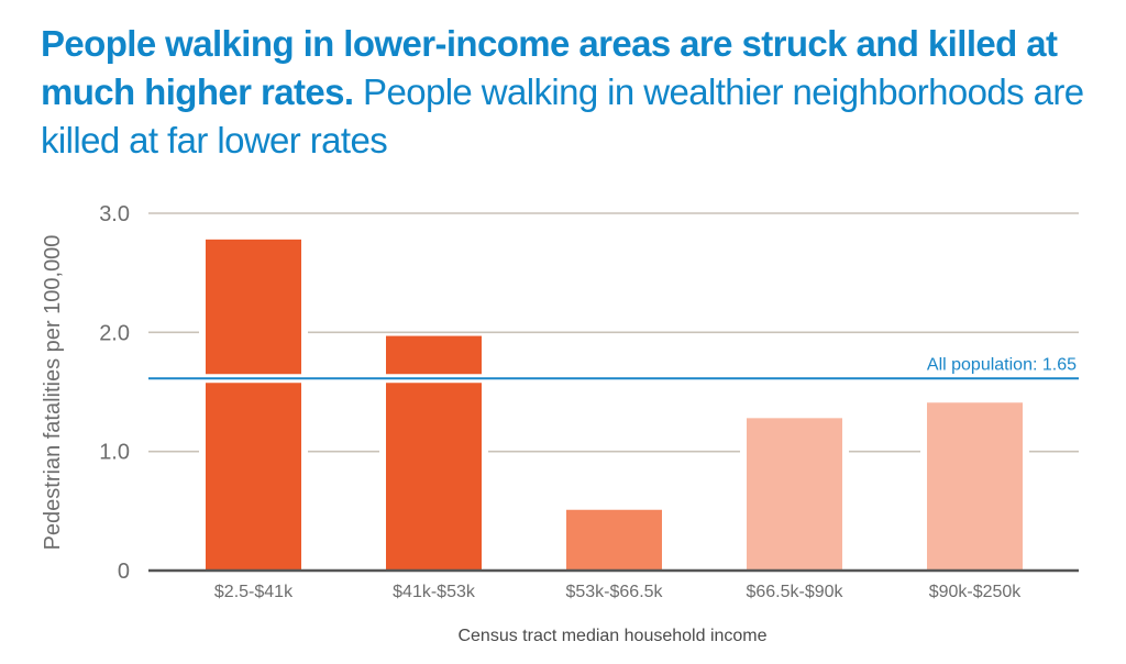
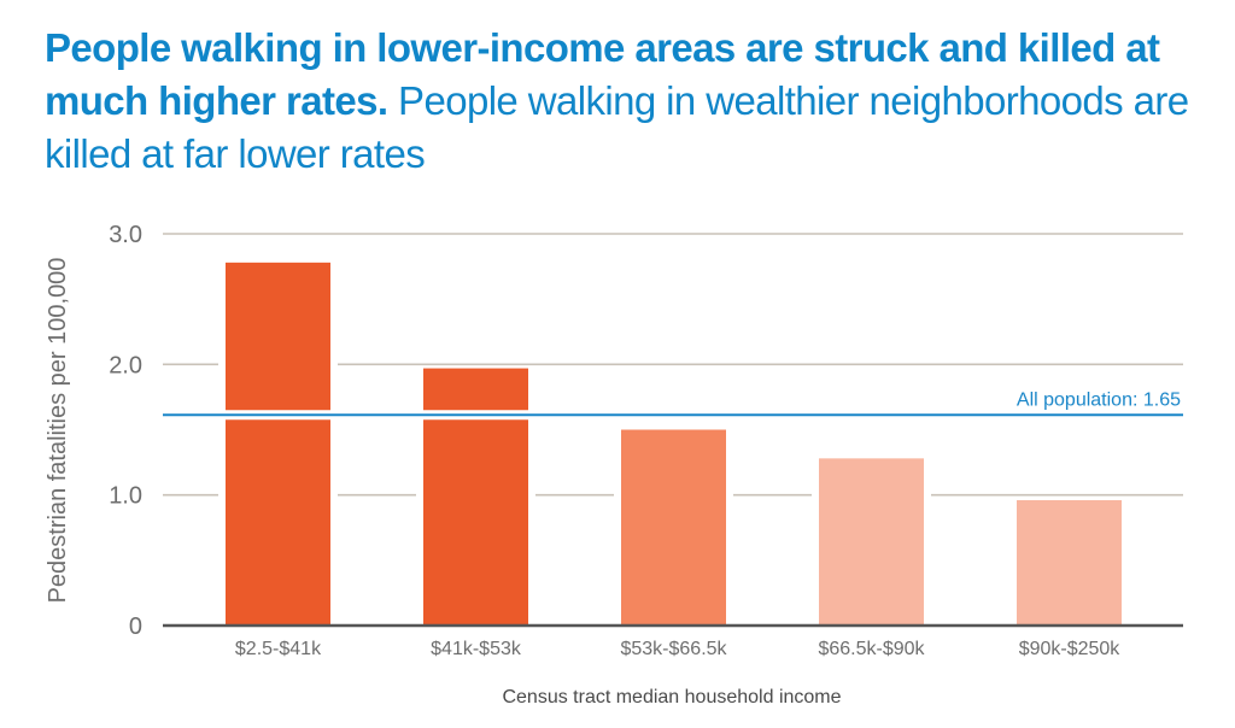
$53k-$66.5k: 0.51 -> 1.50
$90k-$250k: 1.41 -> 0.96
